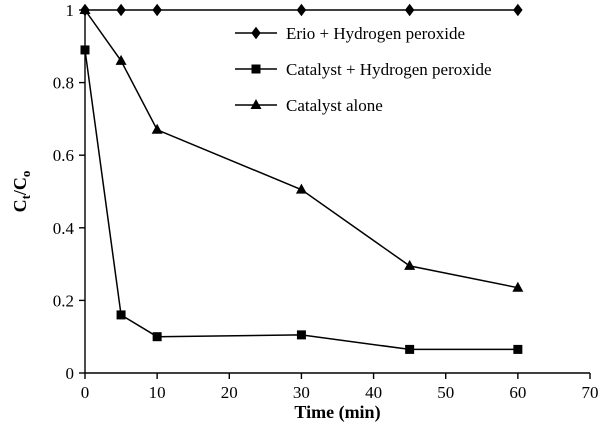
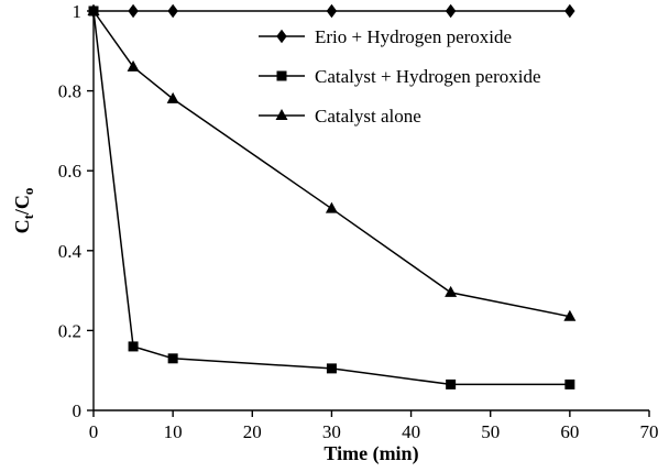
Catalyst + Hydrogen peroxide/0: 0.89 -> 1.00
Catalyst + Hydrogen peroxide/10: 0.10 -> 0.13
Catalyst alone/10: 0.67 -> 0.78
